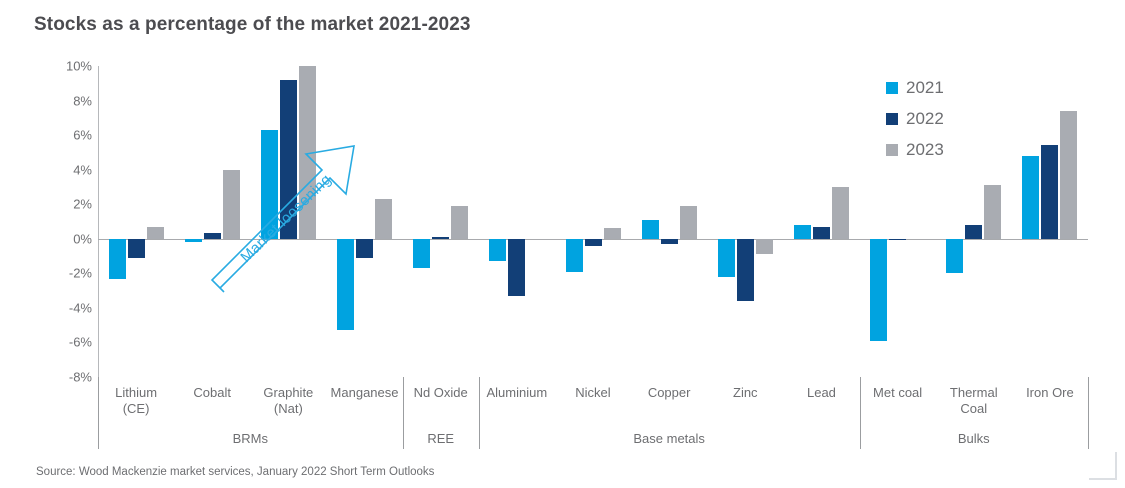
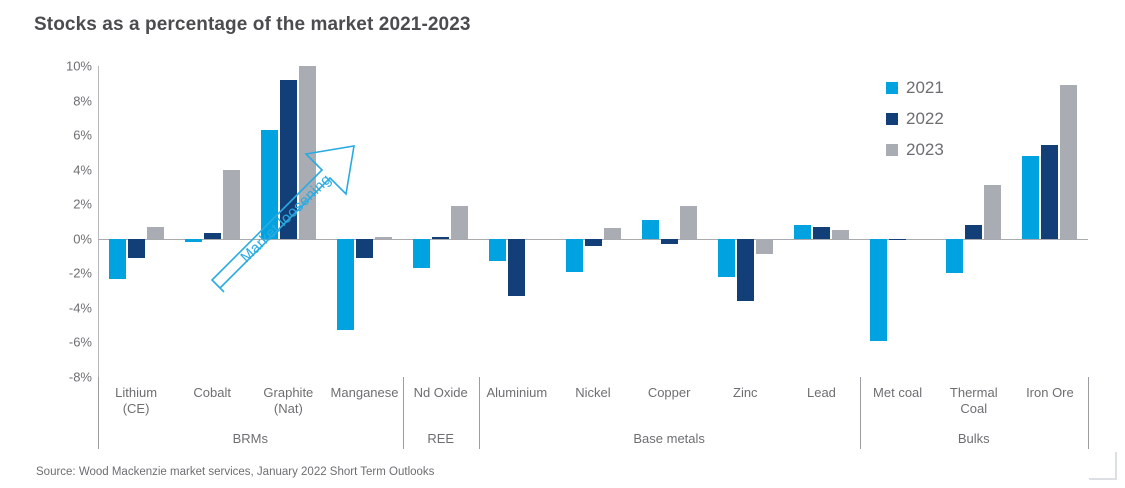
2023/Manganese: 2.3% -> 0.1%
2023/Lead: 3.0% -> 0.5%
2023/Iron Ore: 7.4% -> 8.9%
